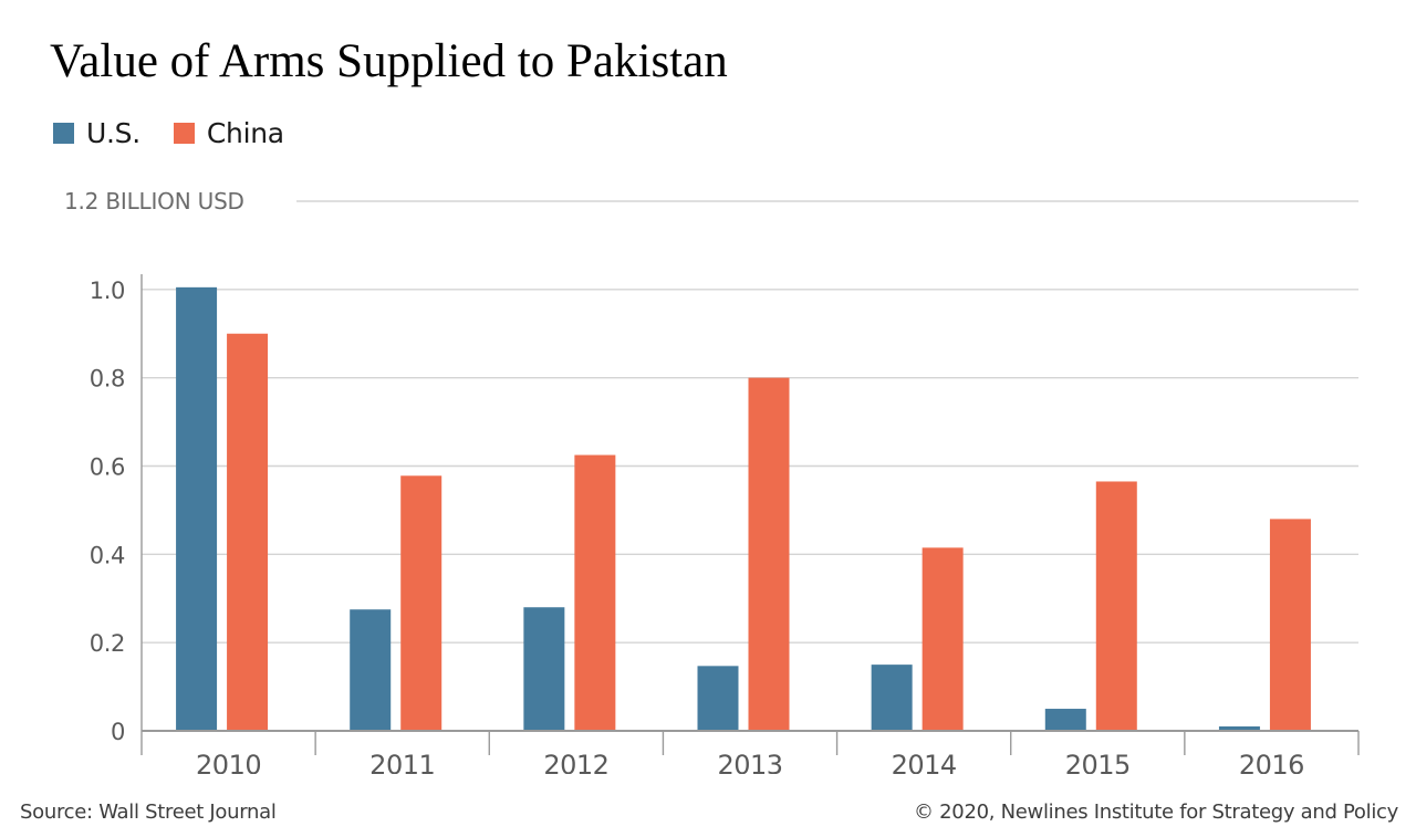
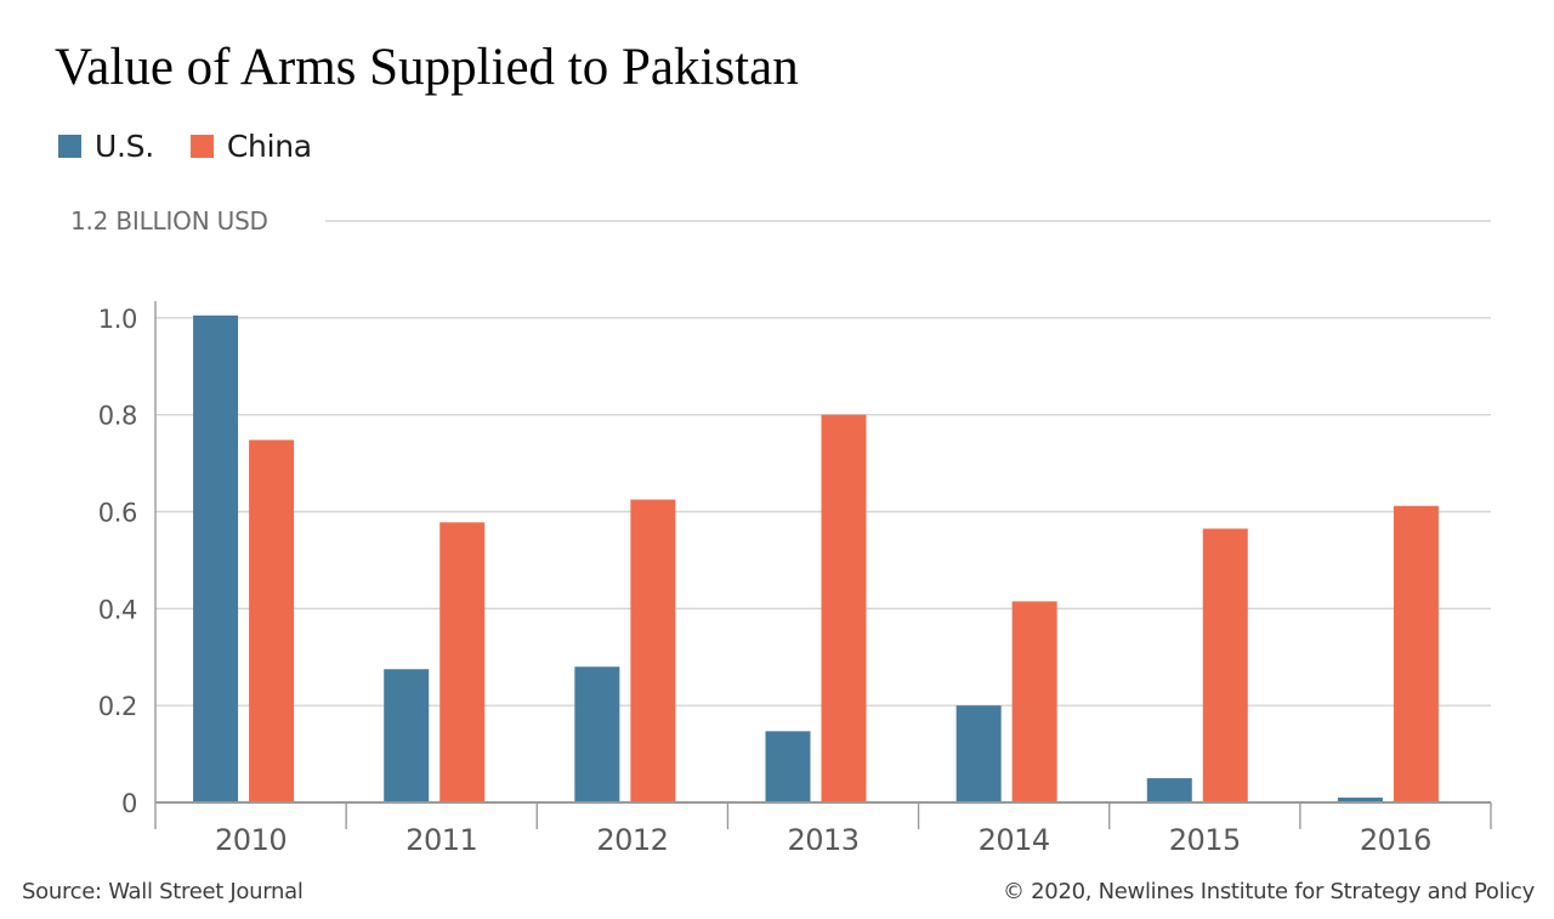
China/2010: 0.90 -> 0.75
U.S./2014: 0.15 -> 0.20
China/2016: 0.48 -> 0.61
